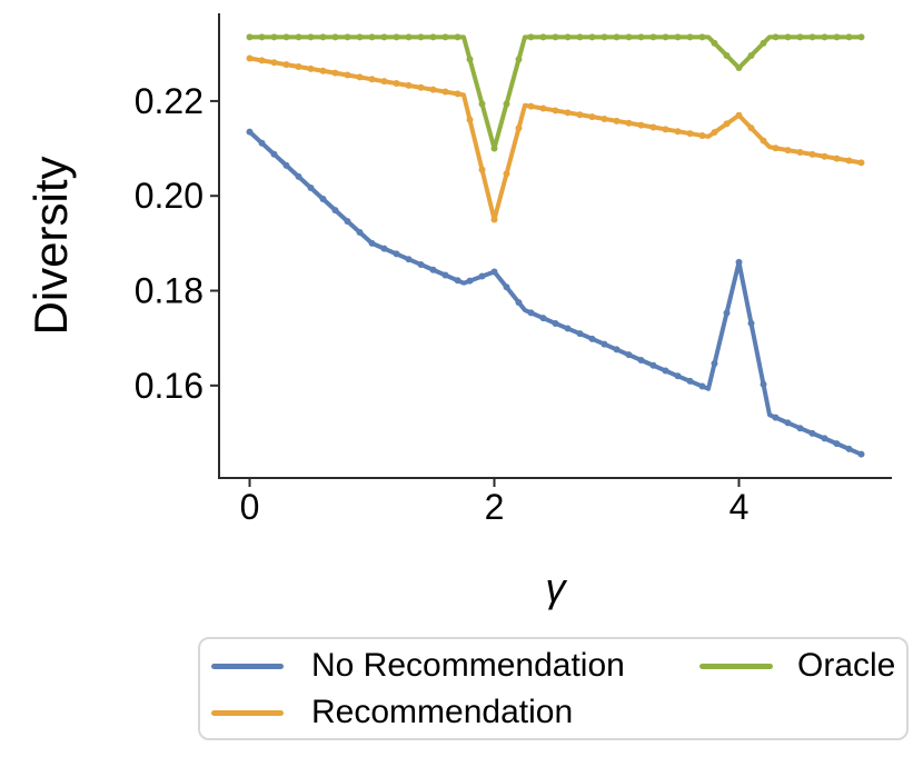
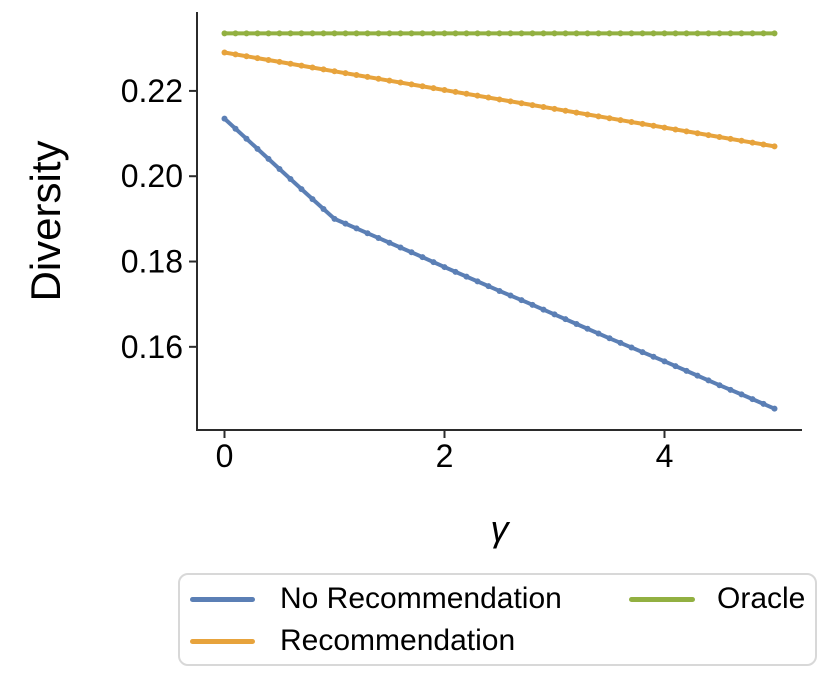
No Recommendation/2: 0.184 -> 0.179
Recommendation/2: 0.195 -> 0.220
Oracle/2: 0.210 -> 0.234
No Recommendation/4: 0.186 -> 0.157
Recommendation/4: 0.217 -> 0.211
Oracle/4: 0.227 -> 0.234
